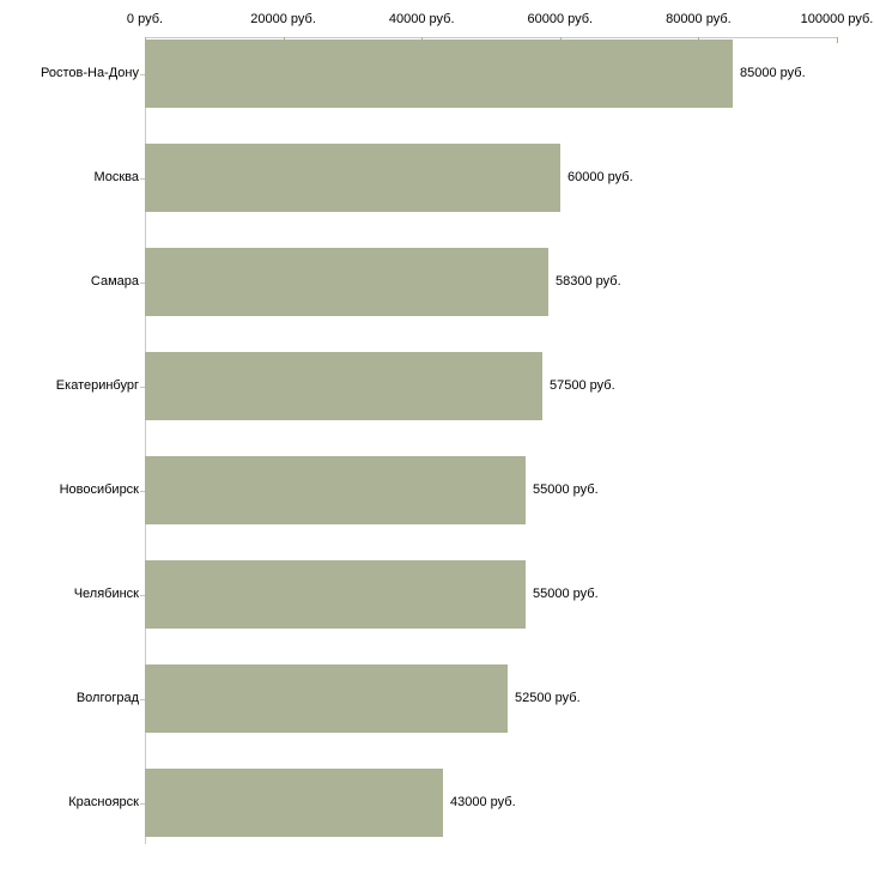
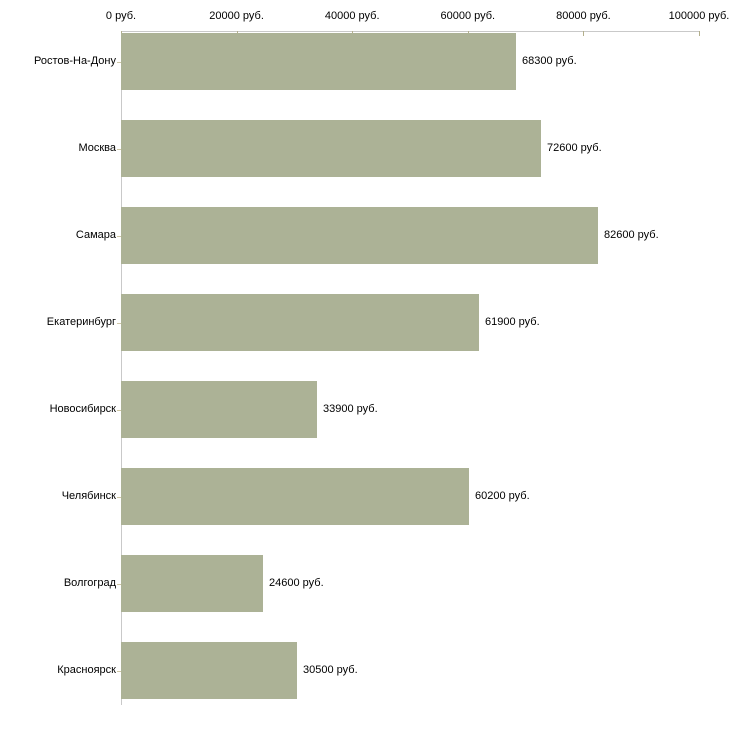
Ростов-На-Дону: 85000 -> 68300
Москва: 60000 -> 72600
Самара: 58300 -> 82600
Екатеринбург: 57500 -> 61900
Новосибирск: 55000 -> 33900
Челябинск: 55000 -> 60200
Волгоград: 52500 -> 24600
Красноярск: 43000 -> 30500
